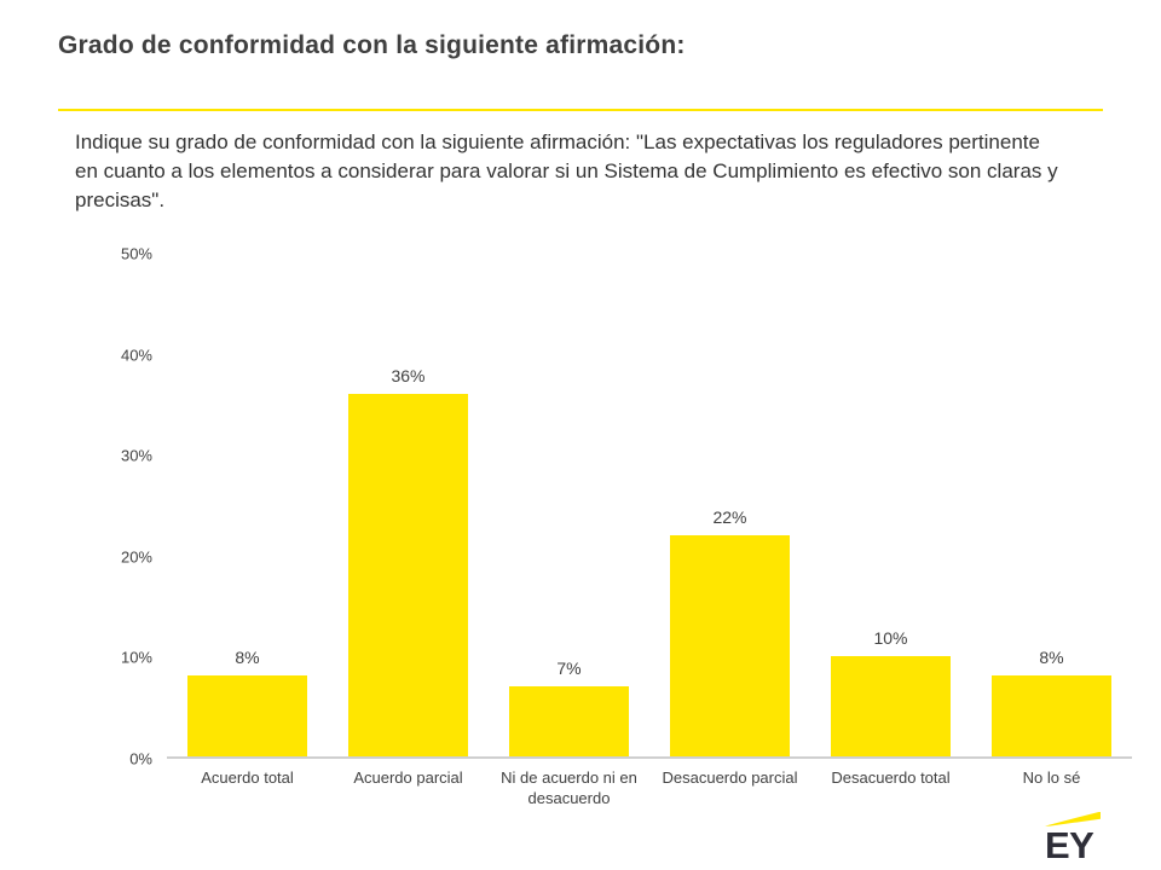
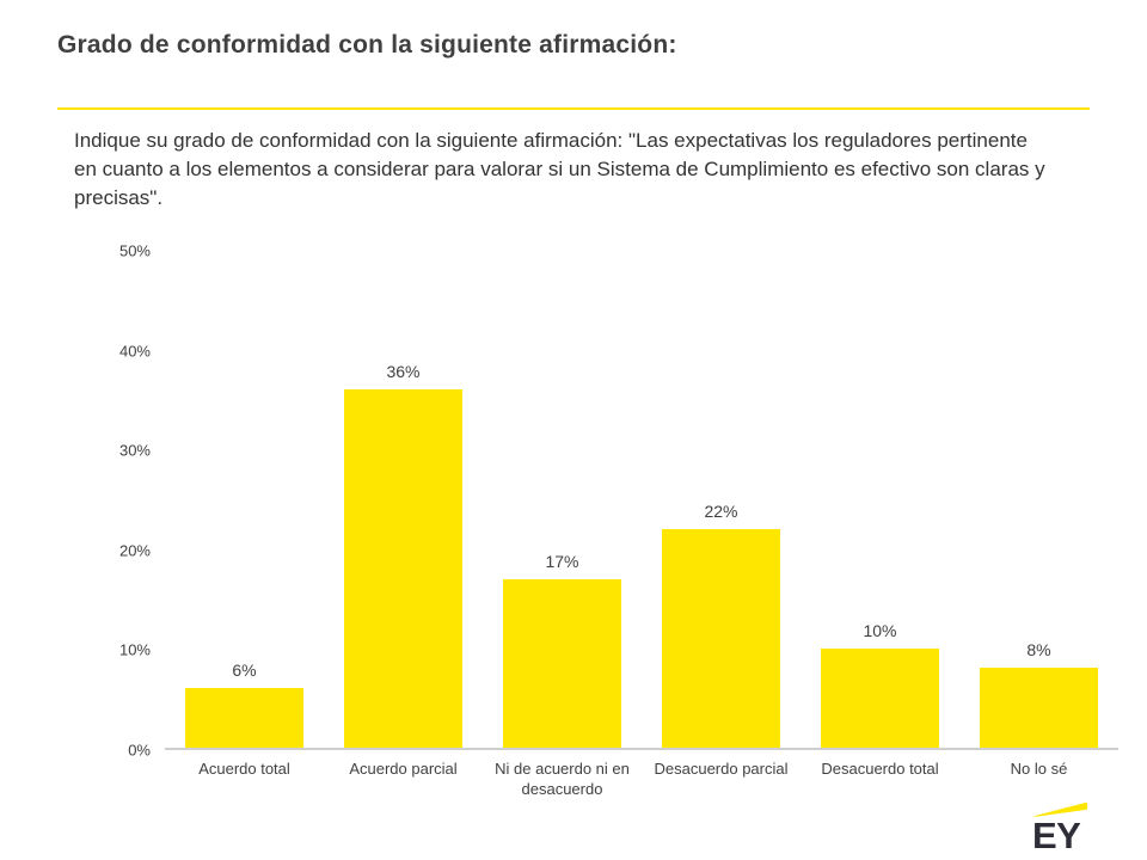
Acuerdo total: 8% -> 6%
Ni de acuerdo ni en desacuerdo: 7% -> 17%
